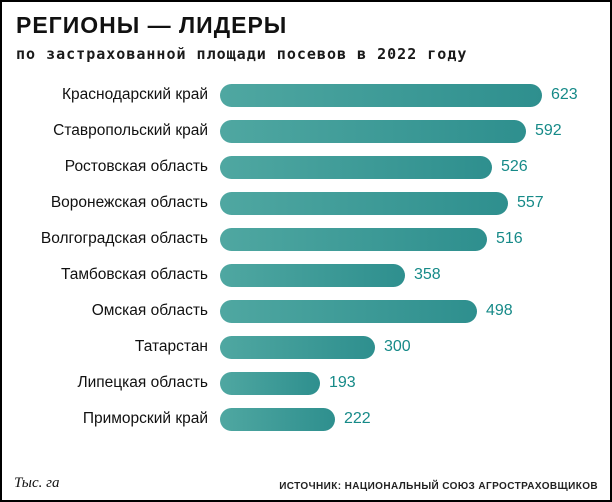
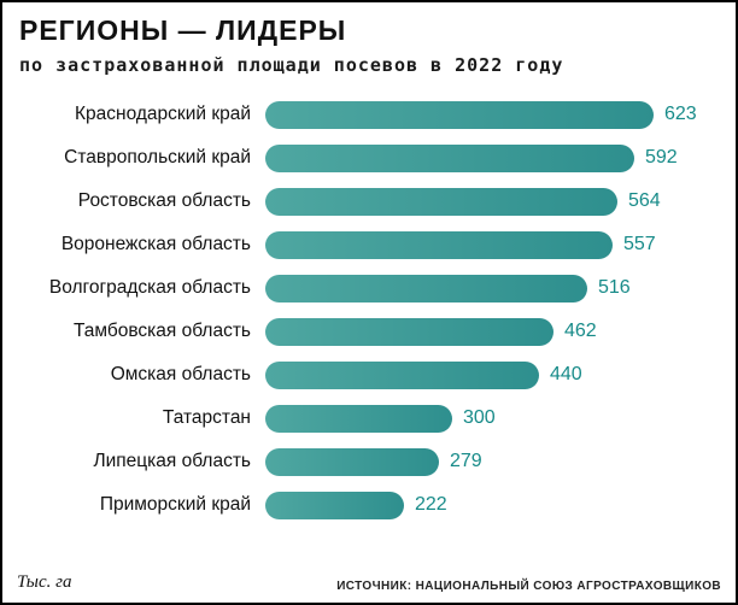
Ростовская область: 526 -> 564
Тамбовская область: 358 -> 462
Омская область: 498 -> 440
Липецкая область: 193 -> 279
